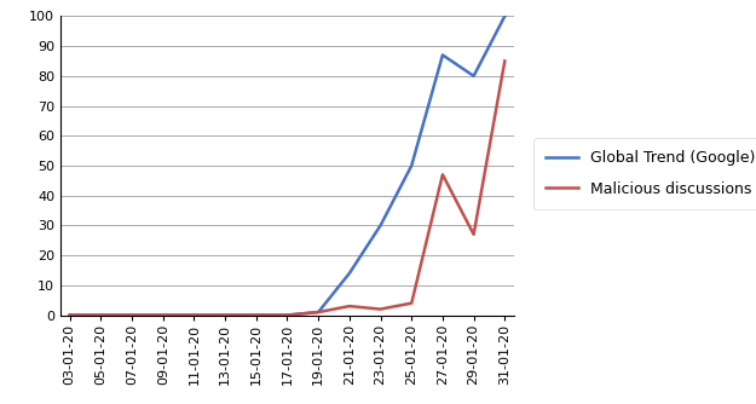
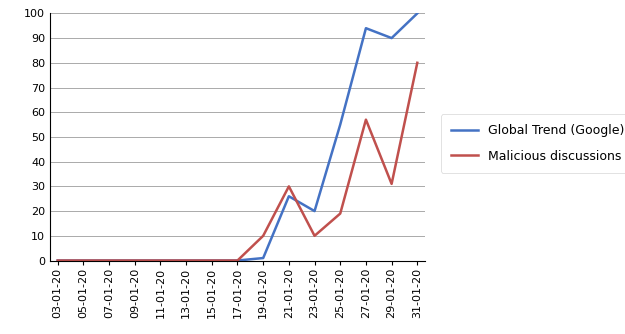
Malicious discussions/19-01-20: 1 -> 10
Global Trend (Google)/21-01-20: 14 -> 26
Malicious discussions/21-01-20: 3 -> 30
Global Trend (Google)/23-01-20: 30 -> 20
Malicious discussions/23-01-20: 2 -> 10
Global Trend (Google)/25-01-20: 50 -> 55
Malicious discussions/25-01-20: 4 -> 19
Global Trend (Google)/27-01-20: 87 -> 94
Malicious discussions/27-01-20: 47 -> 57
Global Trend (Google)/29-01-20: 80 -> 90
Malicious discussions/29-01-20: 27 -> 31
Malicious discussions/31-01-20: 85 -> 80
